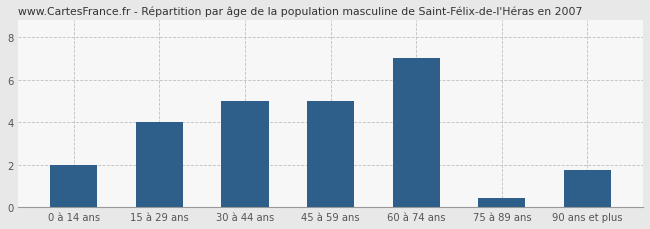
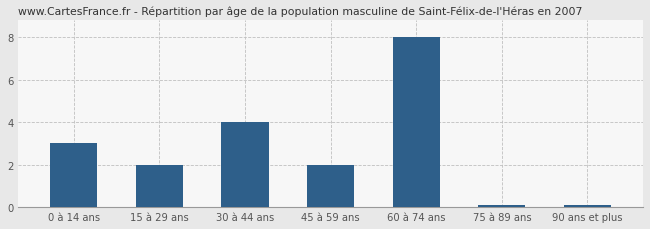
0 à 14 ans: 2.00 -> 3.00
15 à 29 ans: 4.00 -> 2.00
30 à 44 ans: 5.00 -> 4.00
45 à 59 ans: 5.00 -> 2.00
60 à 74 ans: 7.00 -> 8.00
75 à 89 ans: 0.45 -> 0.08
90 ans et plus: 1.75 -> 0.08
